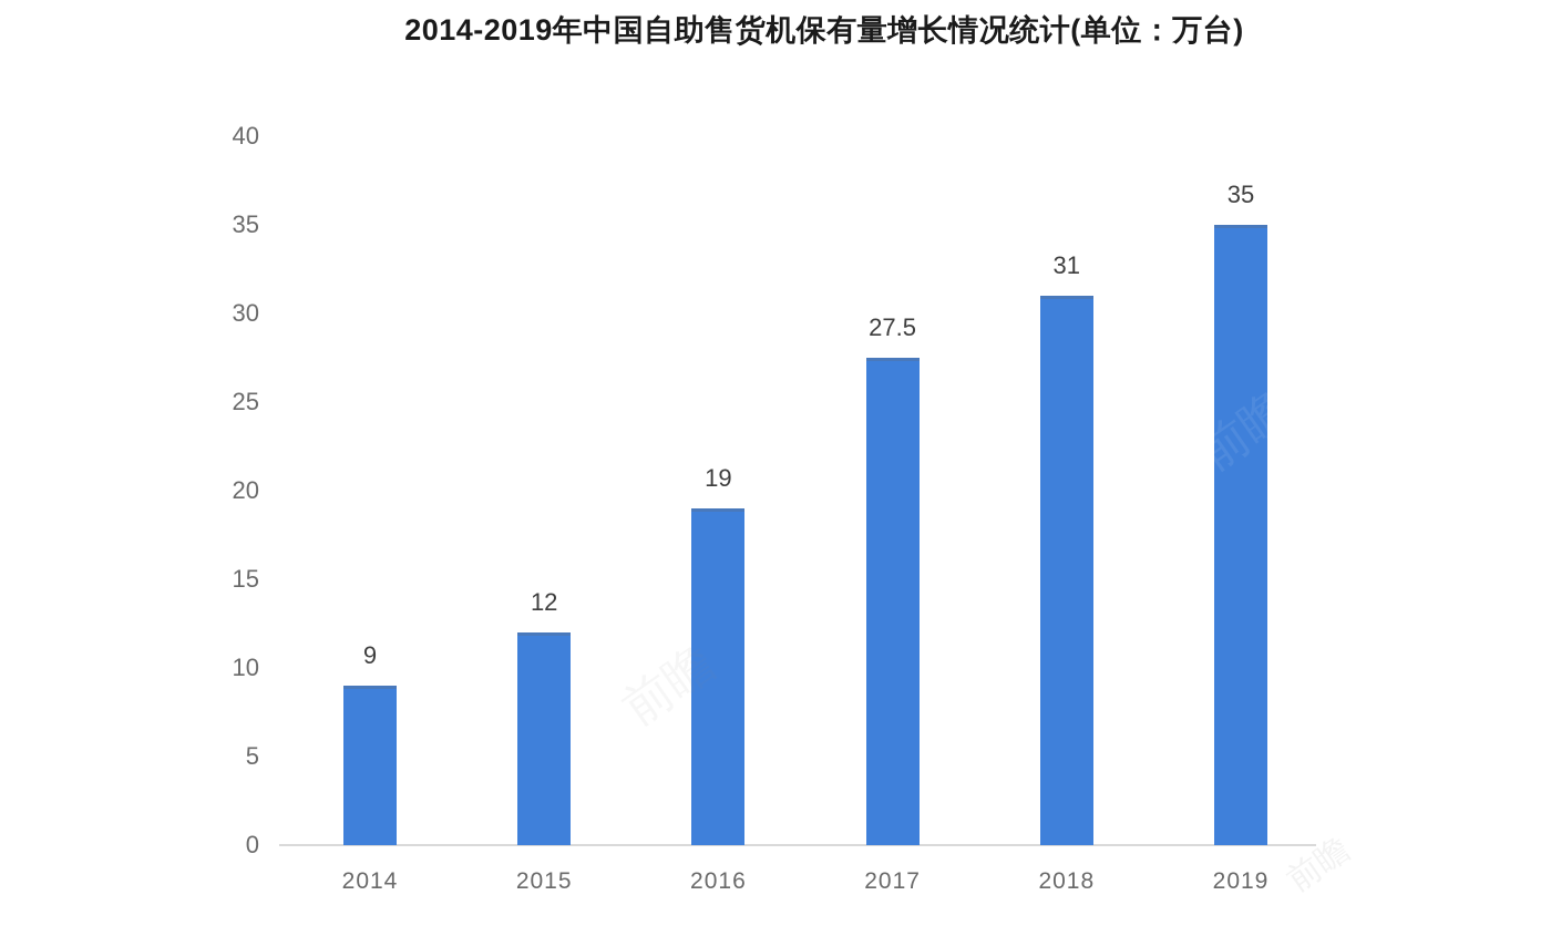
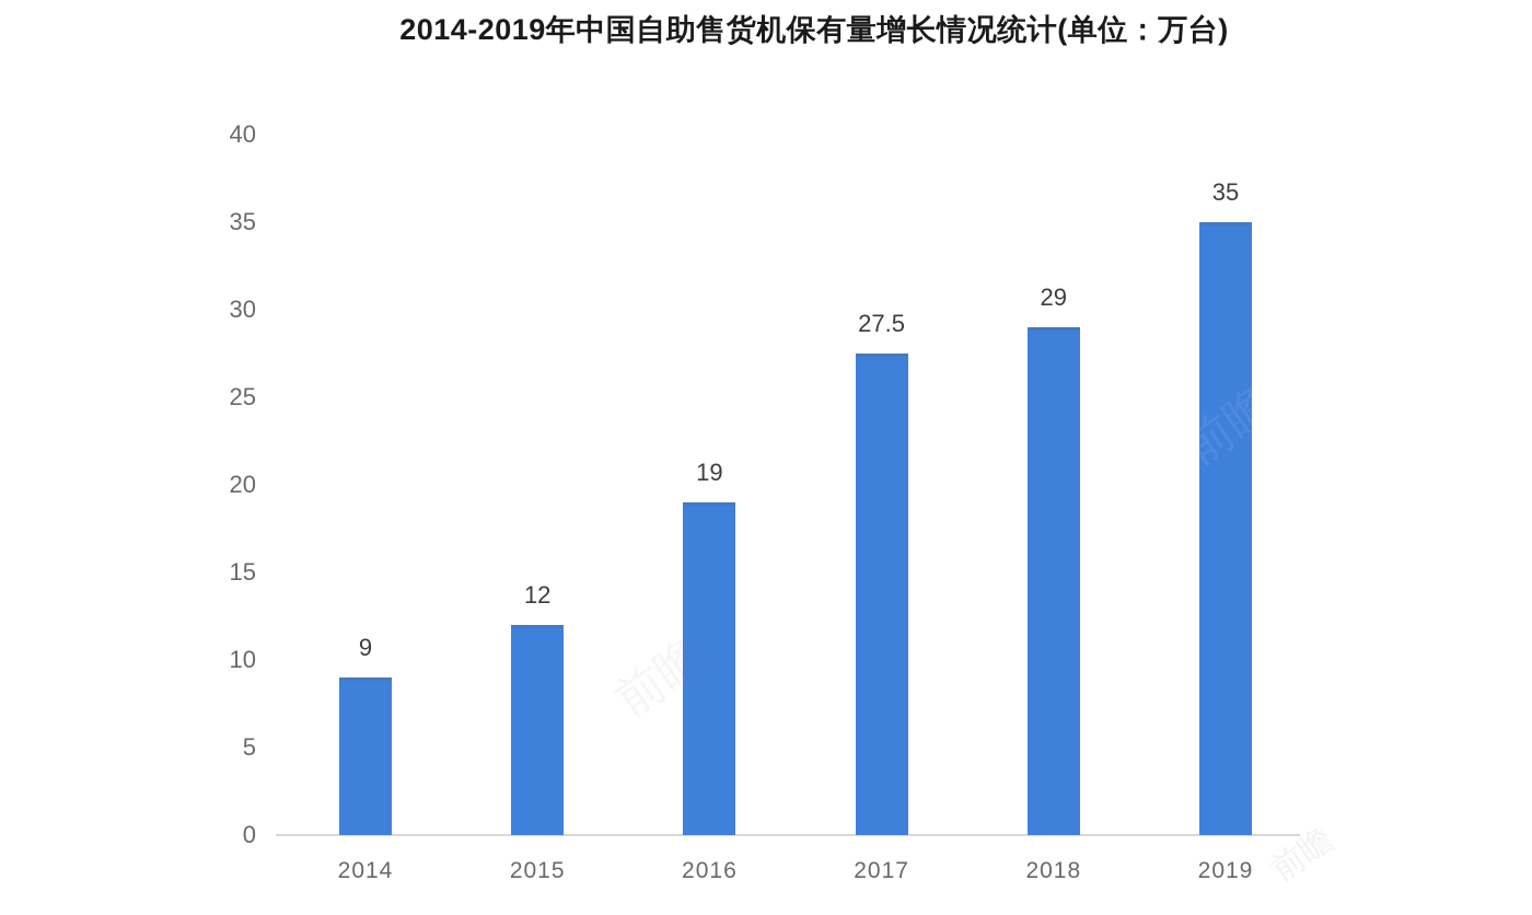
2018: 31 -> 29
